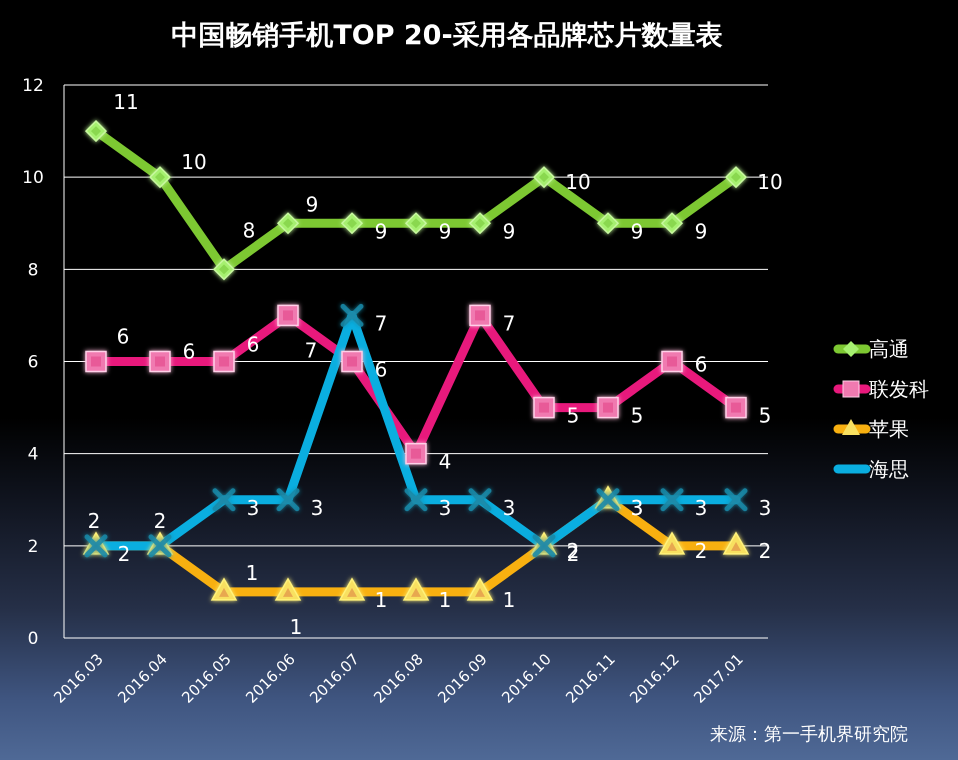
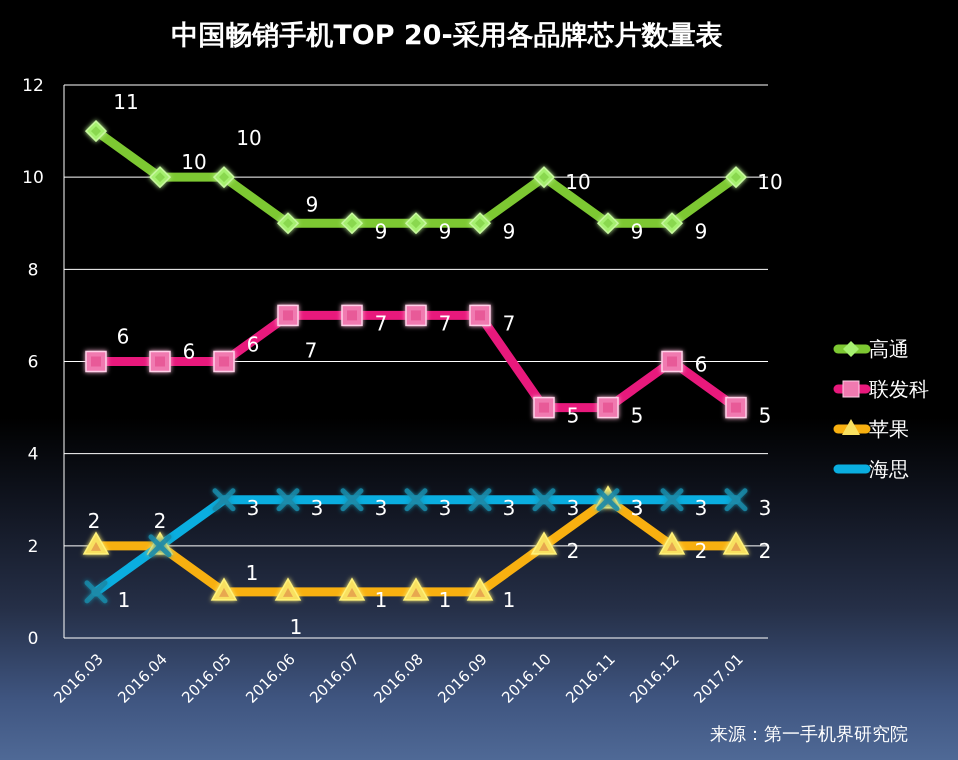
海思/2016.03: 2 -> 1
高通/2016.05: 8 -> 10
联发科/2016.07: 6 -> 7
海思/2016.07: 7 -> 3
联发科/2016.08: 4 -> 7
海思/2016.10: 2 -> 3
